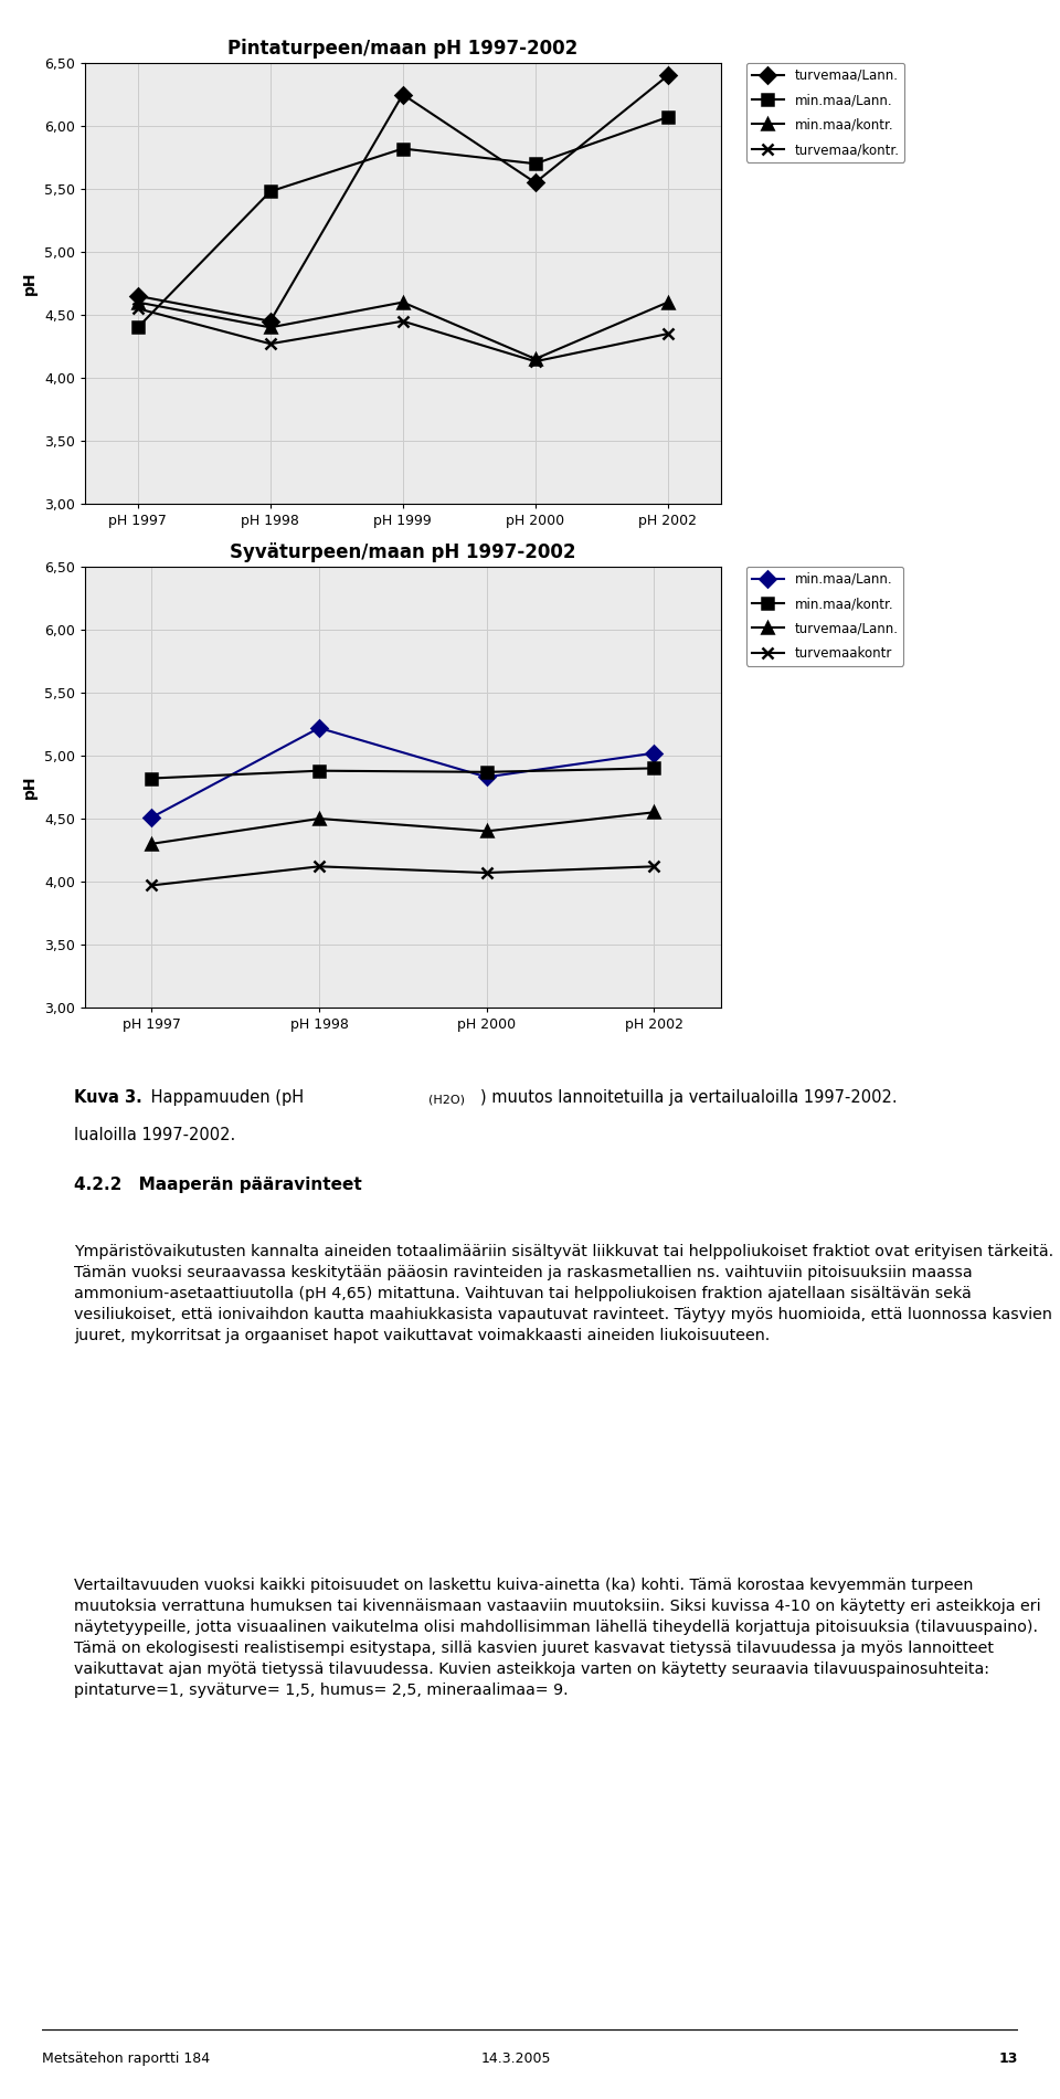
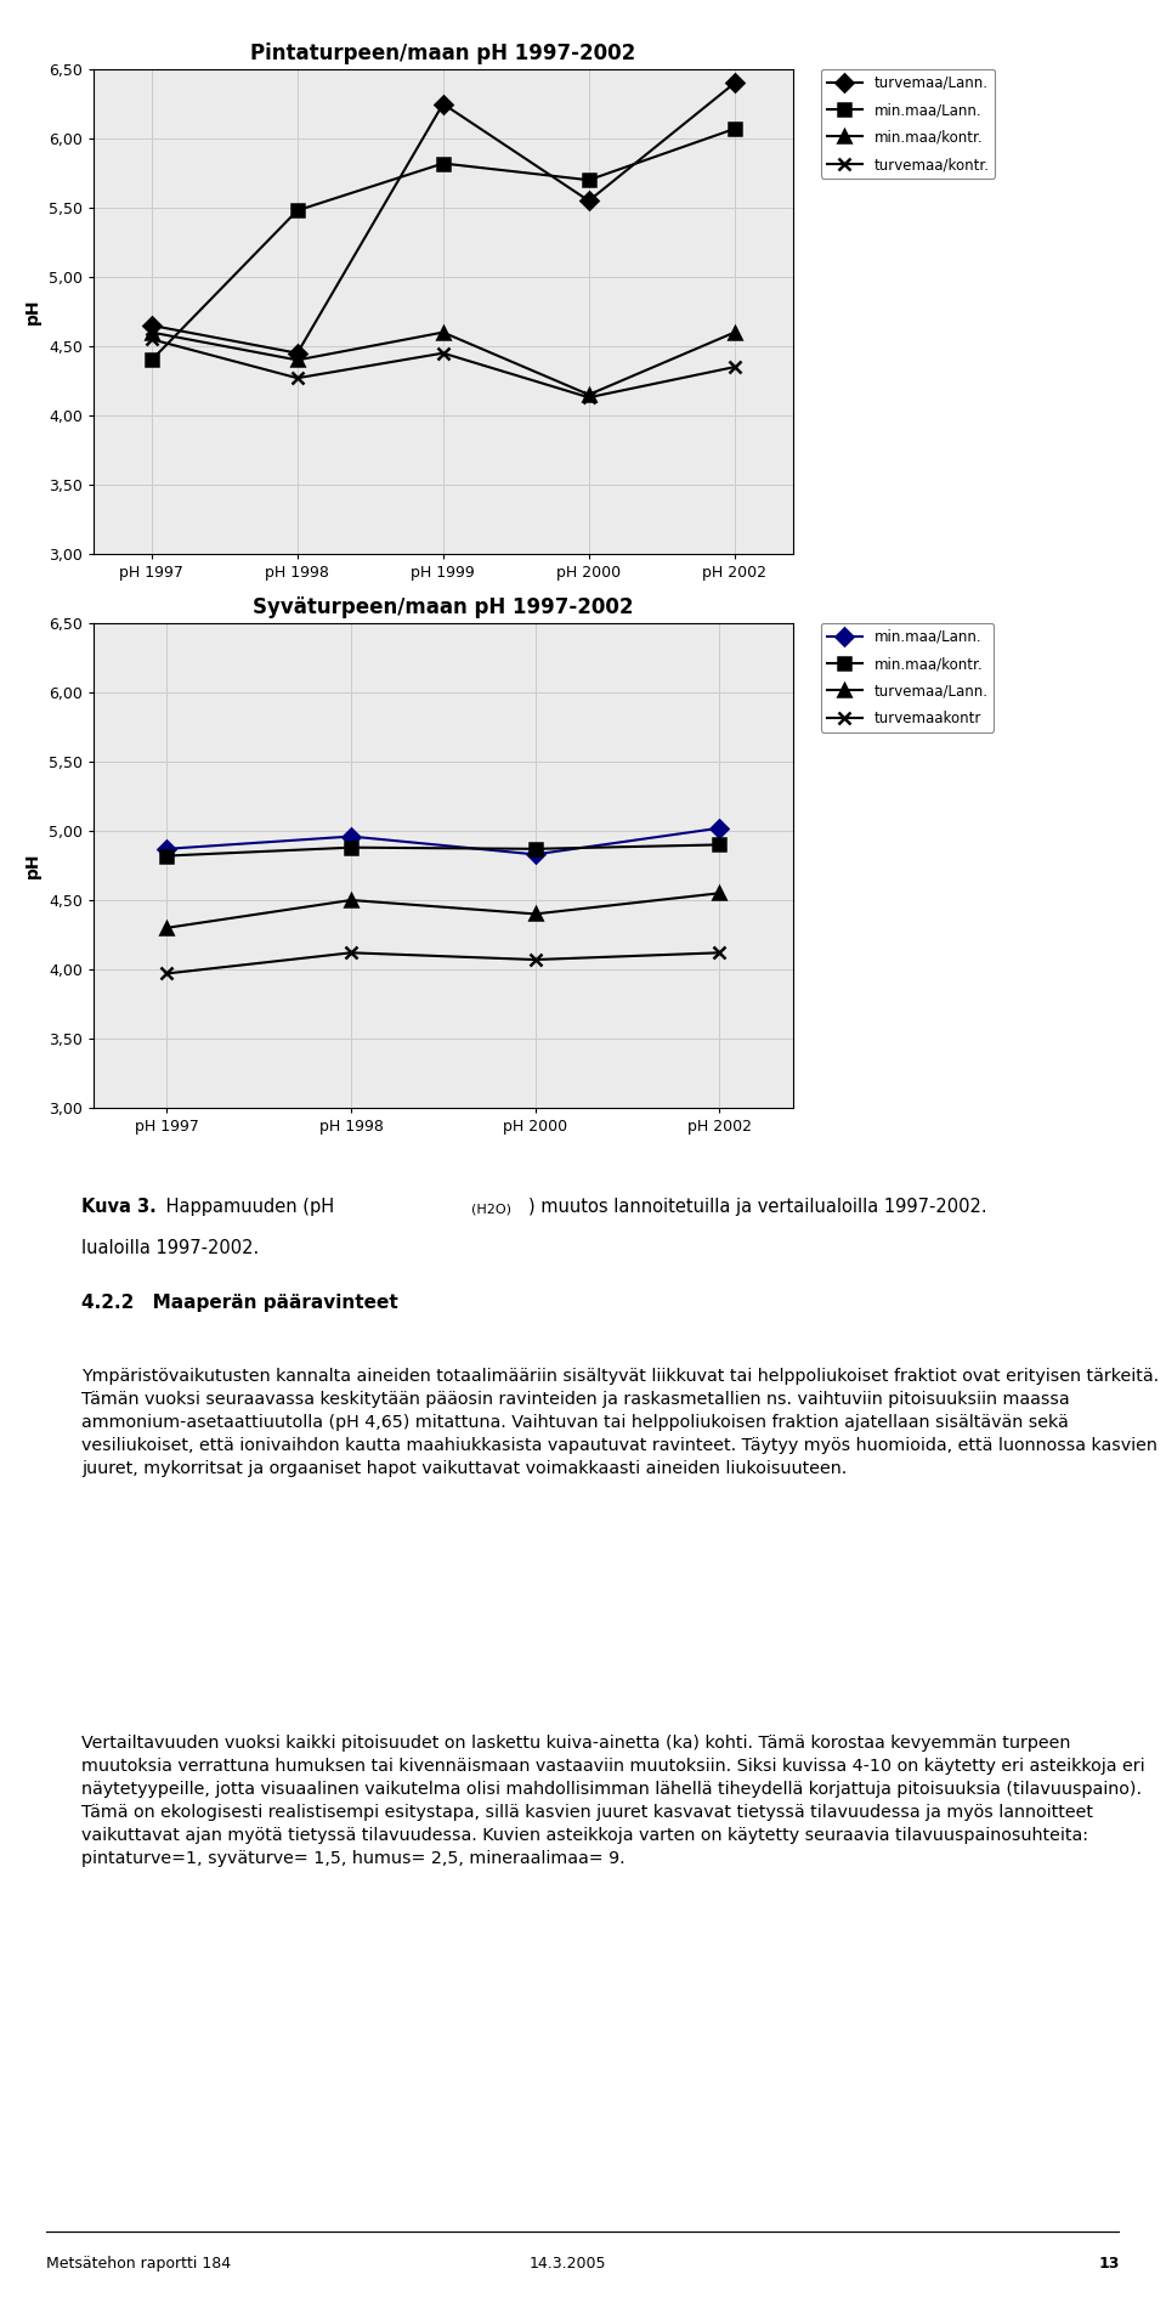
Syväturpeen/maan pH 1997-2002/min.maa/Lann./pH 1997: 4,51 -> 4,87
Syväturpeen/maan pH 1997-2002/min.maa/Lann./pH 1998: 5,22 -> 4,96
